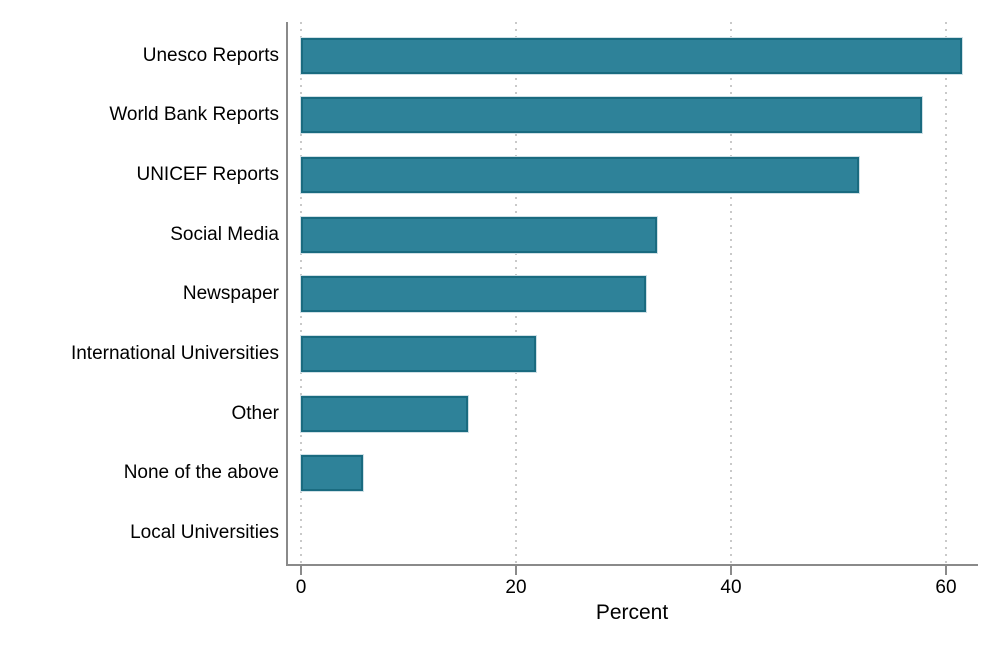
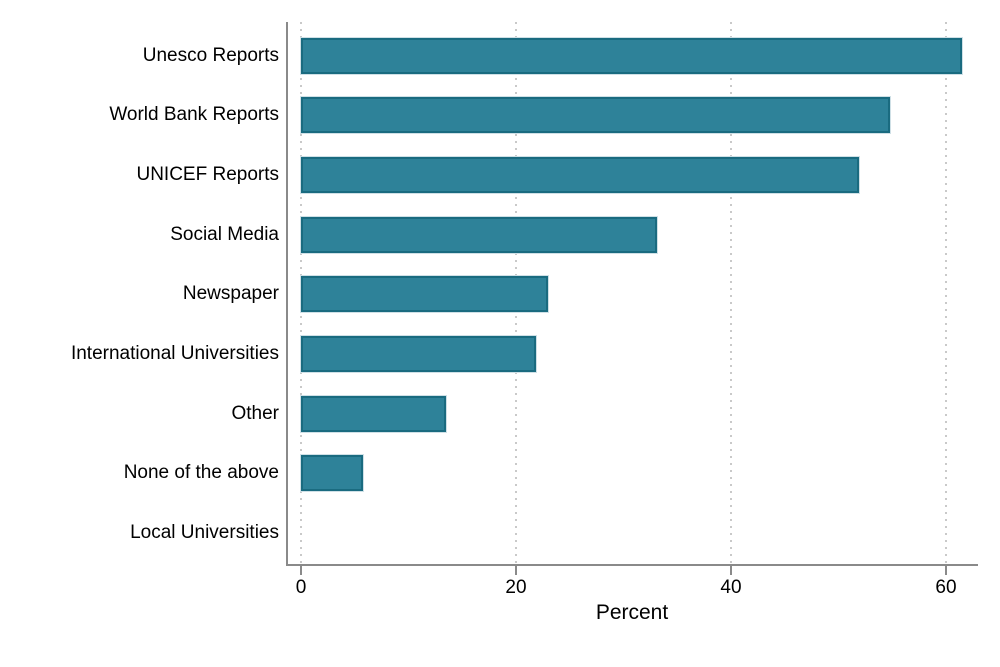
World Bank Reports: 57.8 -> 54.8
Newspaper: 32.1 -> 23.0
Other: 15.5 -> 13.5
